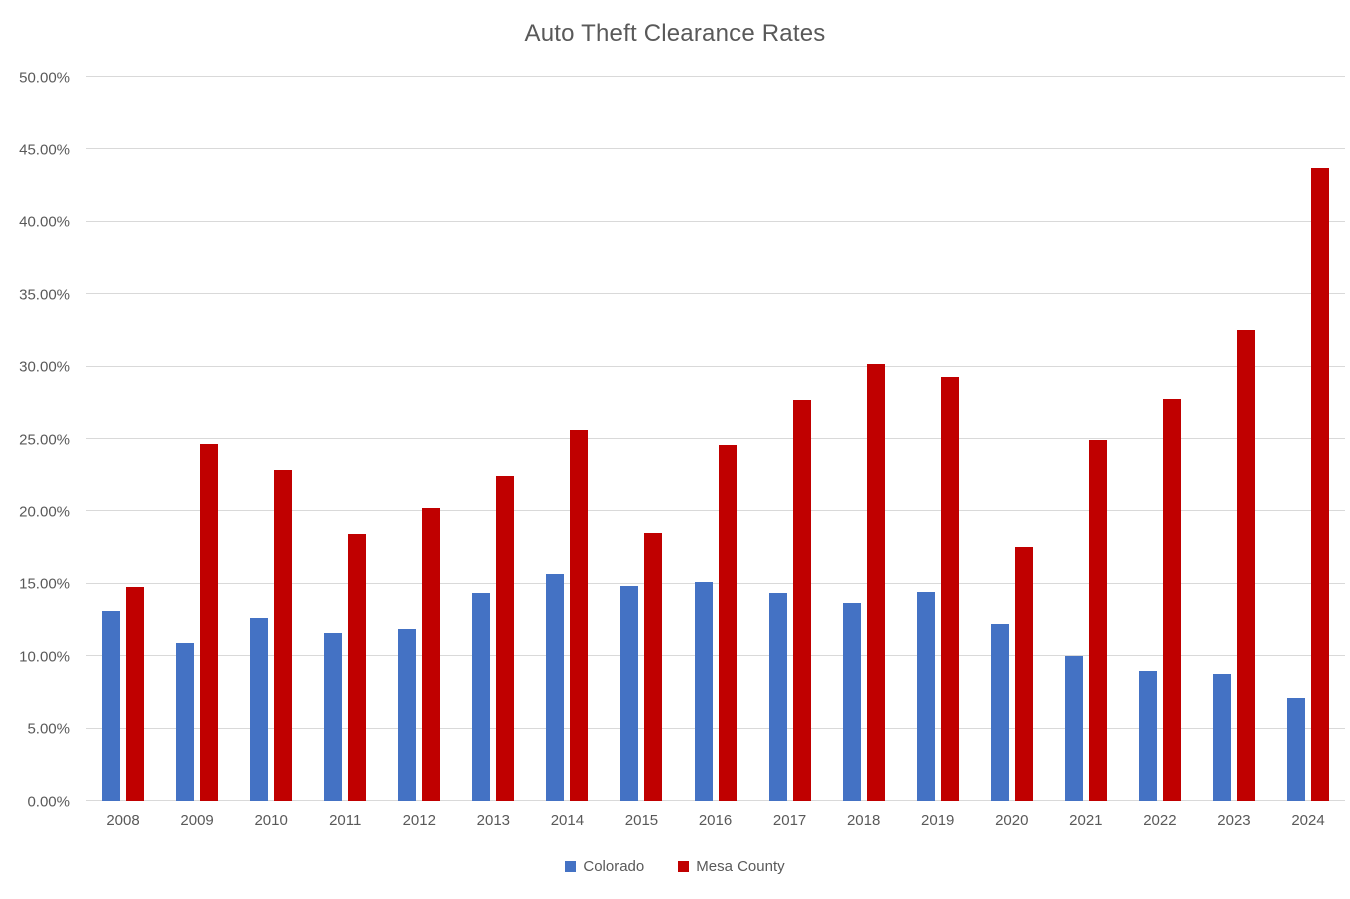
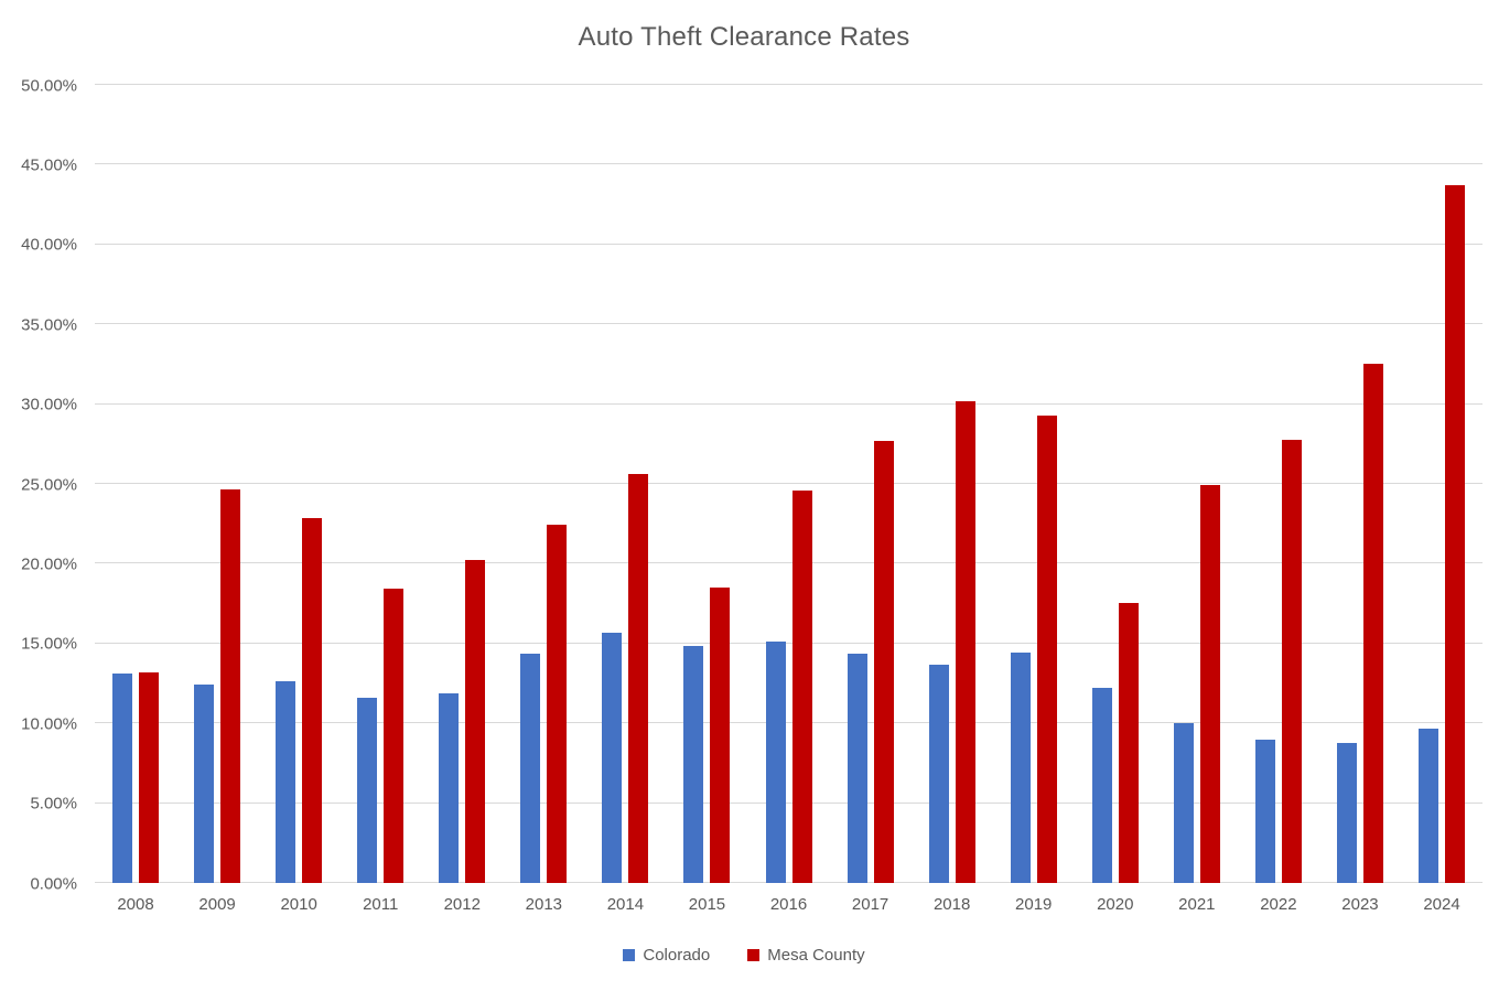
Mesa County/2008: 14.8% -> 13.2%
Colorado/2009: 10.9% -> 12.4%
Colorado/2024: 7.1% -> 9.7%
